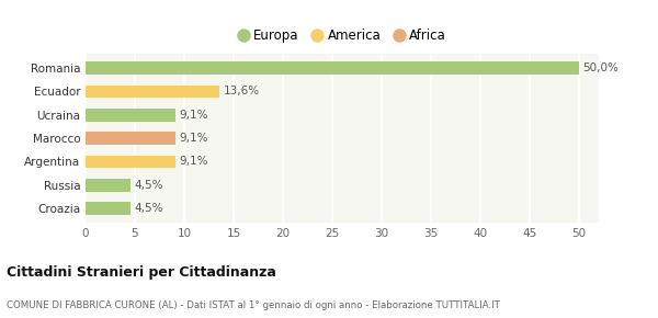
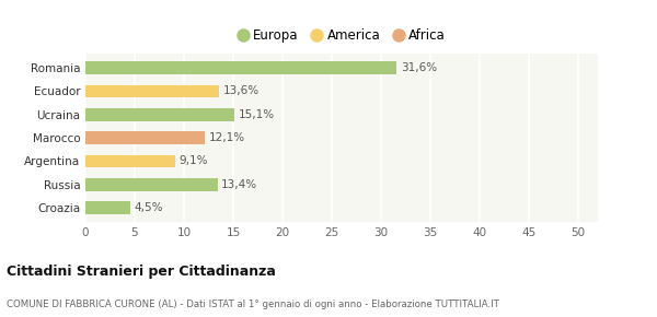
Romania: 50,0% -> 31,6%
Ucraina: 9,1% -> 15,1%
Marocco: 9,1% -> 12,1%
Russia: 4,5% -> 13,4%
